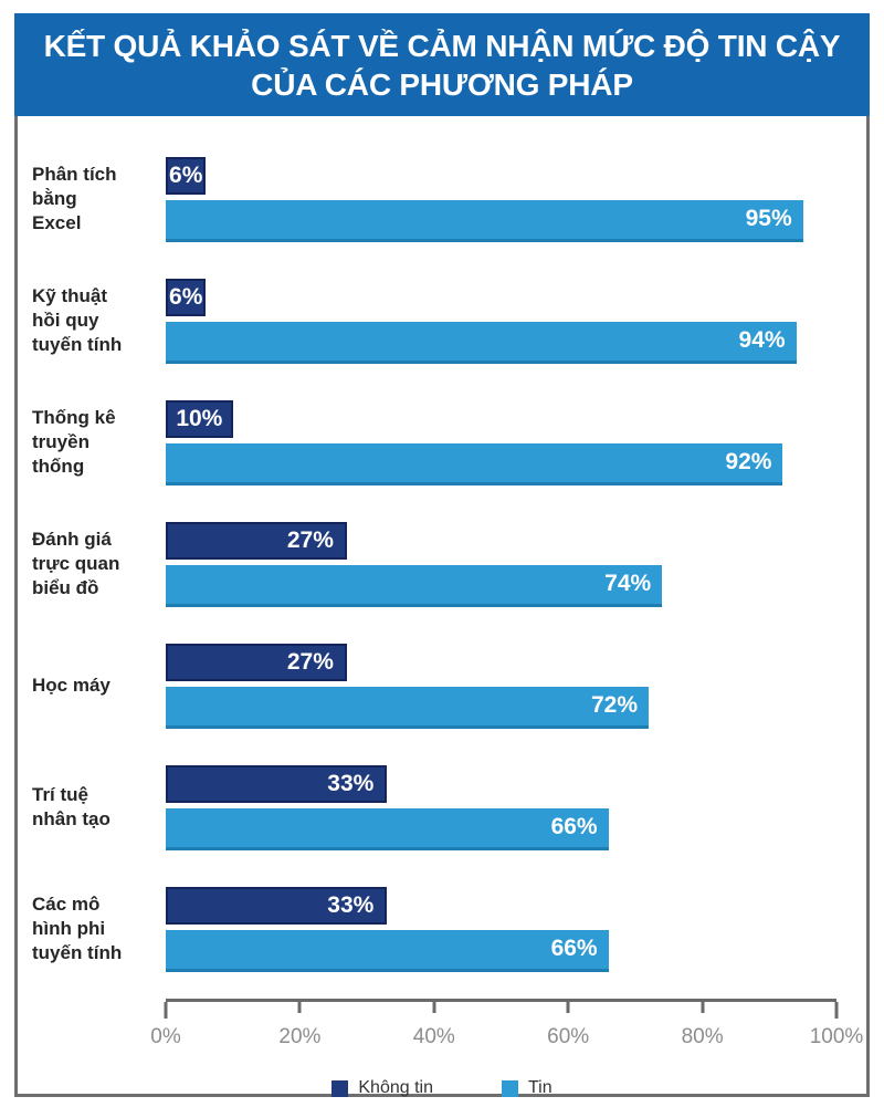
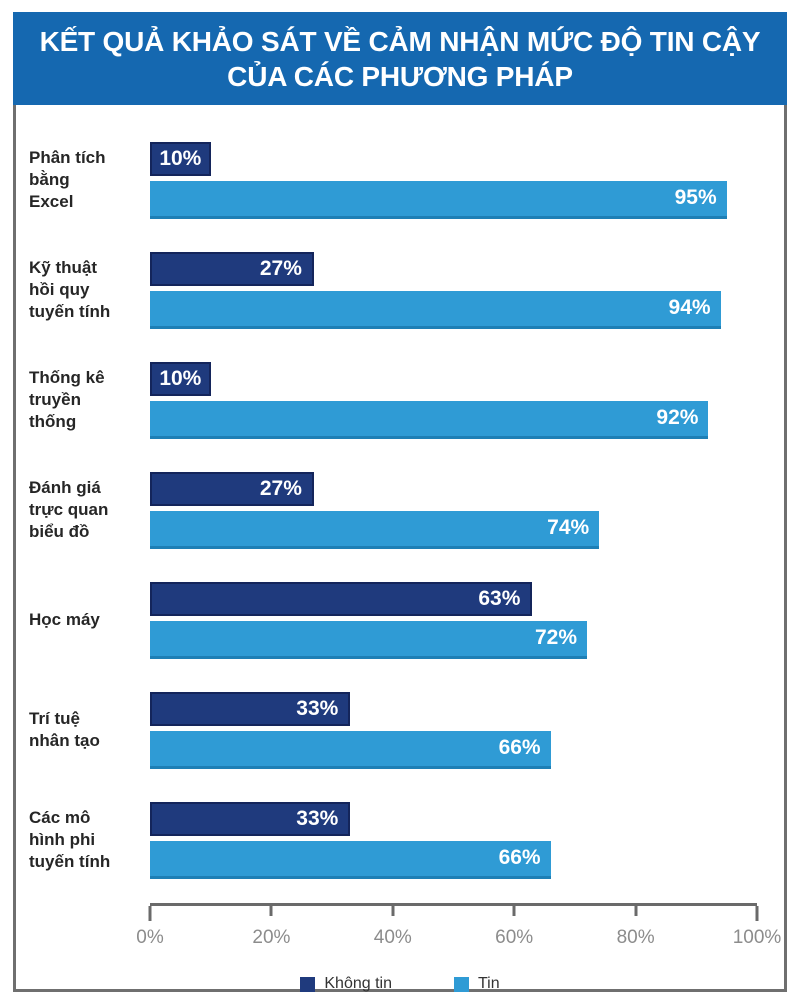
Không tin/Phân tích bằng Excel: 6% -> 10%
Không tin/Kỹ thuật hồi quy tuyến tính: 6% -> 27%
Không tin/Học máy: 27% -> 63%
